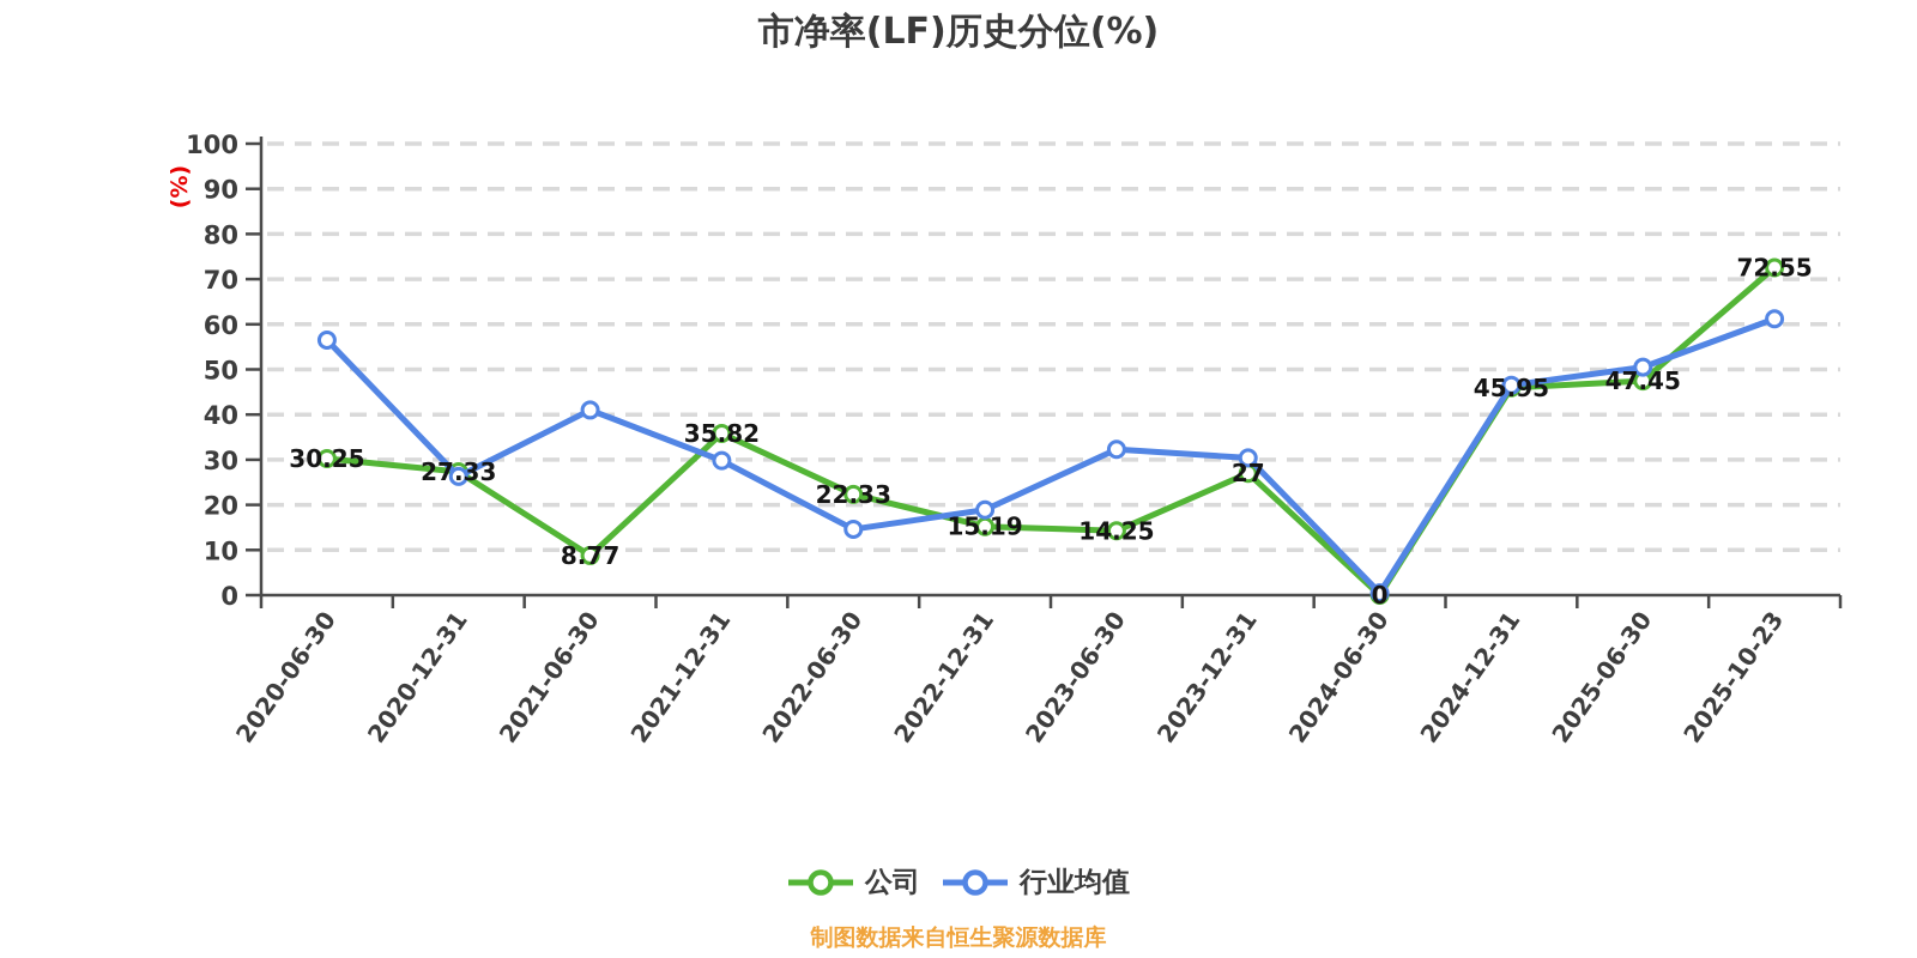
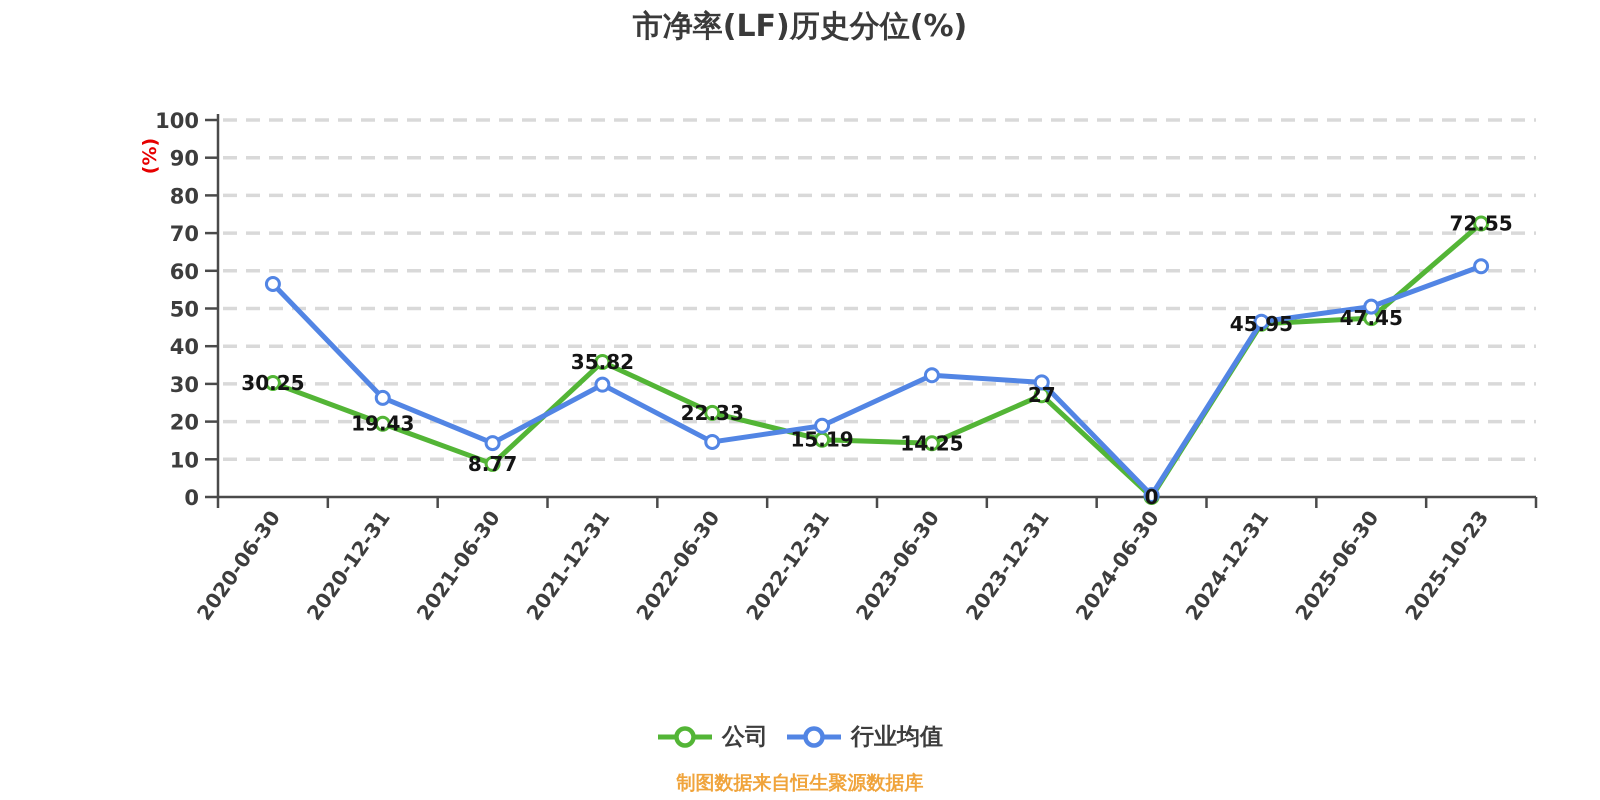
公司/2020-12-31: 27.33 -> 19.43
行业均值/2021-06-30: 41 -> 14
